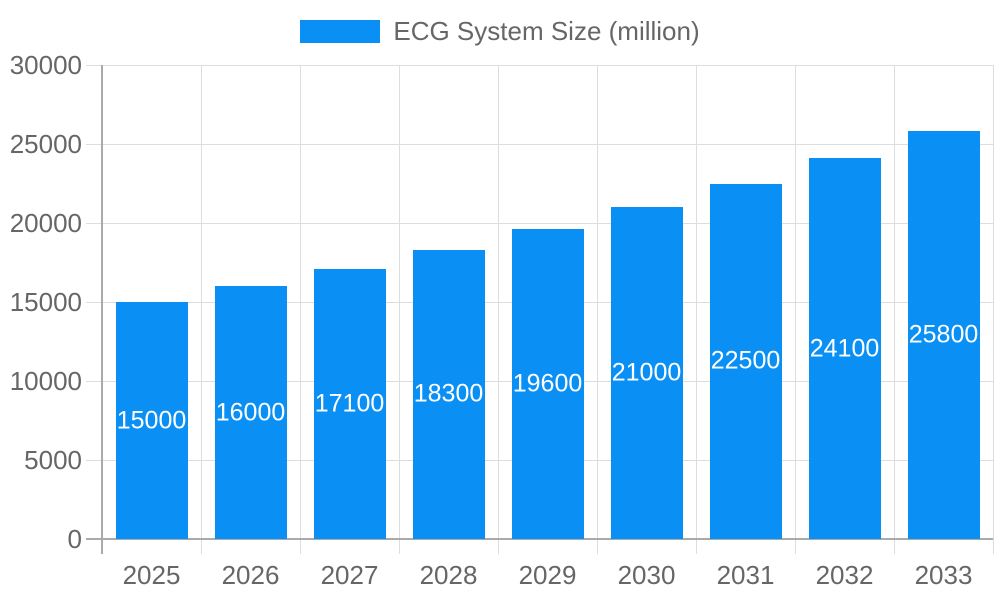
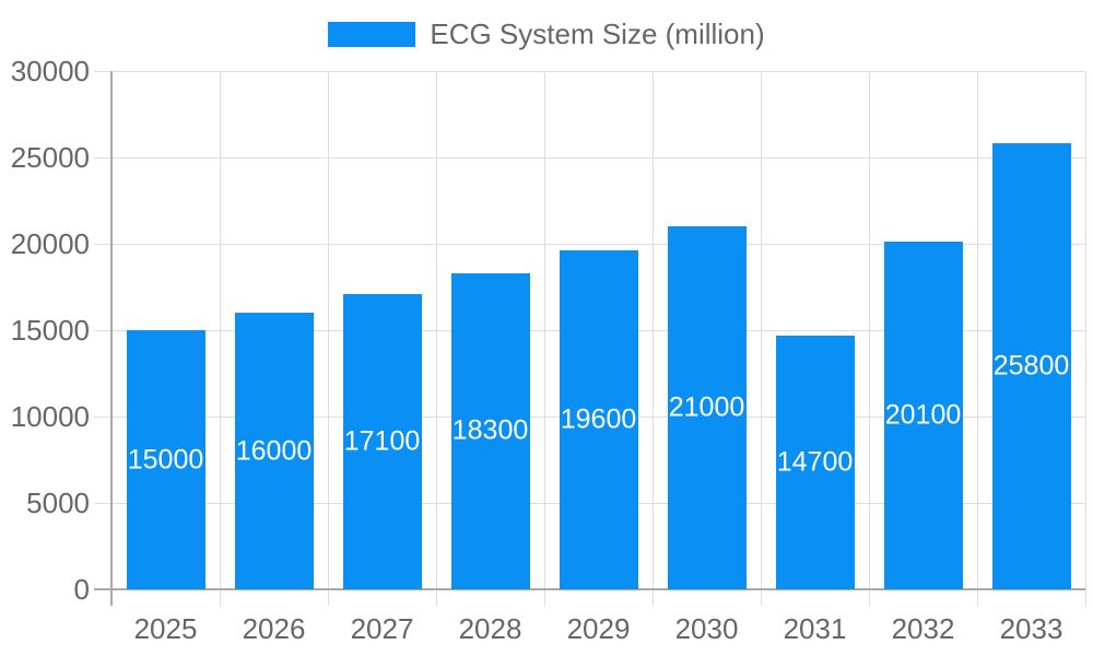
2031: 22500 -> 14700
2032: 24100 -> 20100
